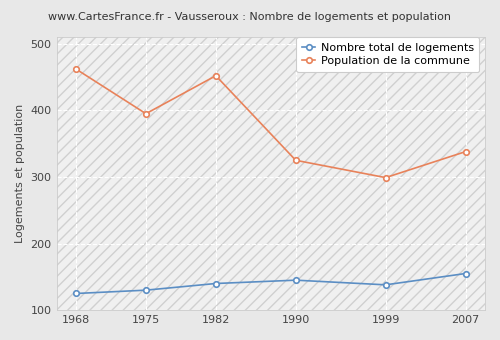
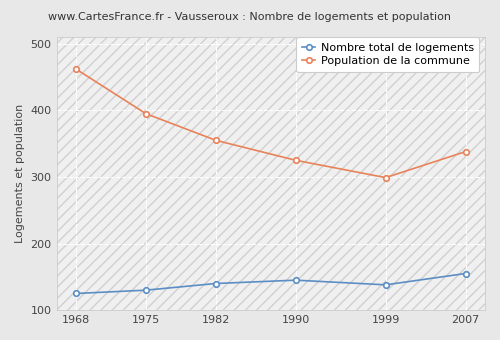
Population de la commune/1982: 452 -> 355
